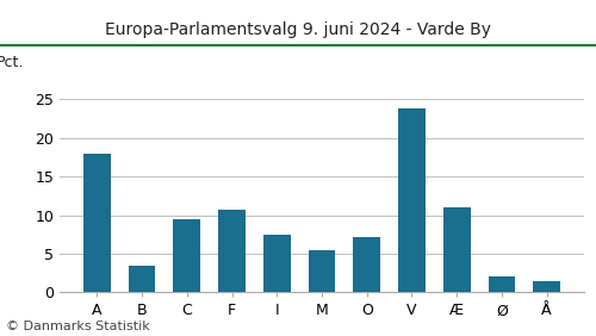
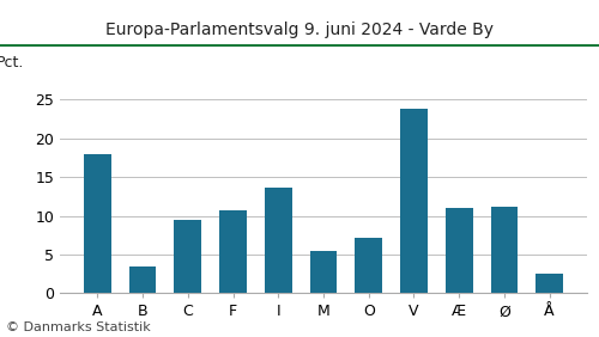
I: 7.5 -> 13.6
Ø: 2.1 -> 11.2
Å: 1.5 -> 2.6
